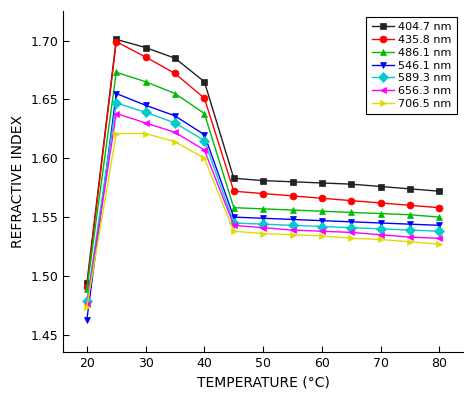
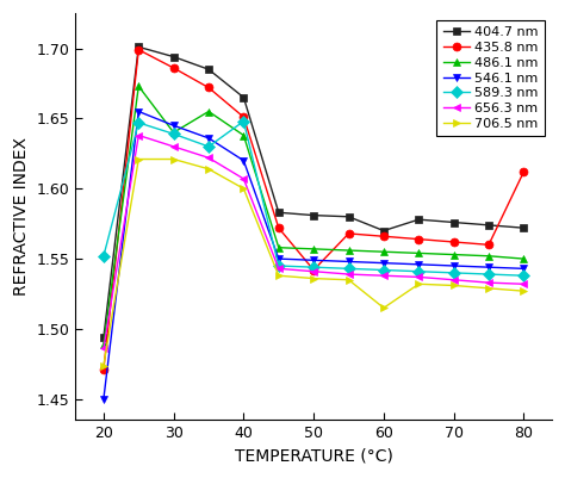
435.8 nm/20: 1.491 -> 1.471
546.1 nm/20: 1.463 -> 1.450
589.3 nm/20: 1.479 -> 1.552
656.3 nm/20: 1.476 -> 1.486
486.1 nm/30: 1.665 -> 1.640
589.3 nm/40: 1.615 -> 1.648
435.8 nm/50: 1.570 -> 1.542
404.7 nm/60: 1.579 -> 1.570
706.5 nm/60: 1.534 -> 1.515
435.8 nm/80: 1.558 -> 1.612
